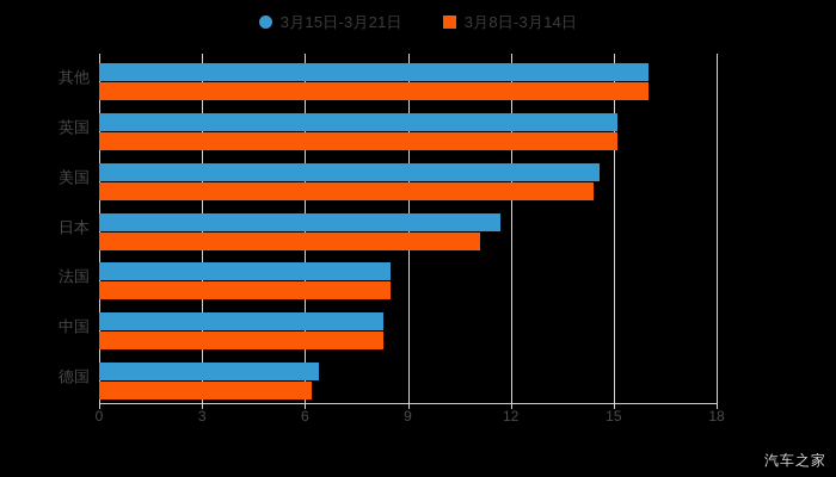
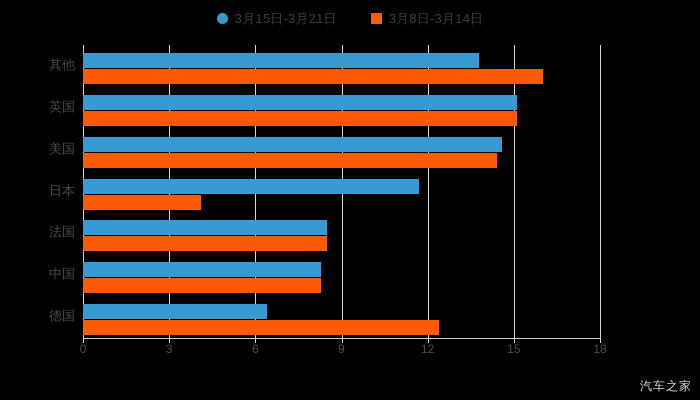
3月15日-3月21日/其他: 16.0 -> 13.8
3月8日-3月14日/日本: 11.1 -> 4.1
3月8日-3月14日/德国: 6.2 -> 12.4
